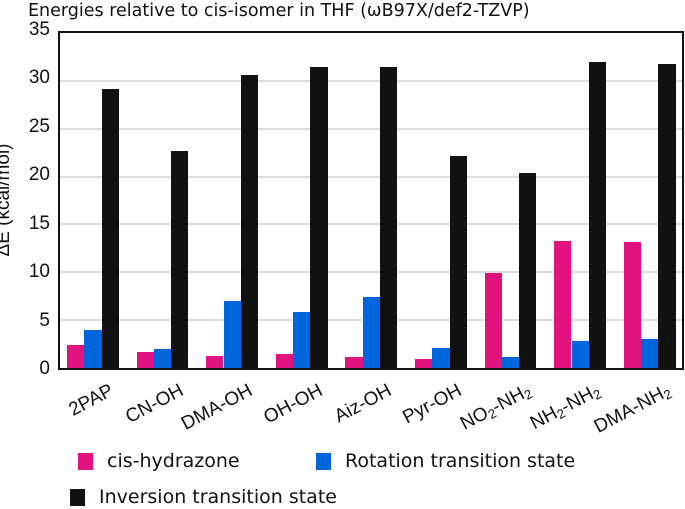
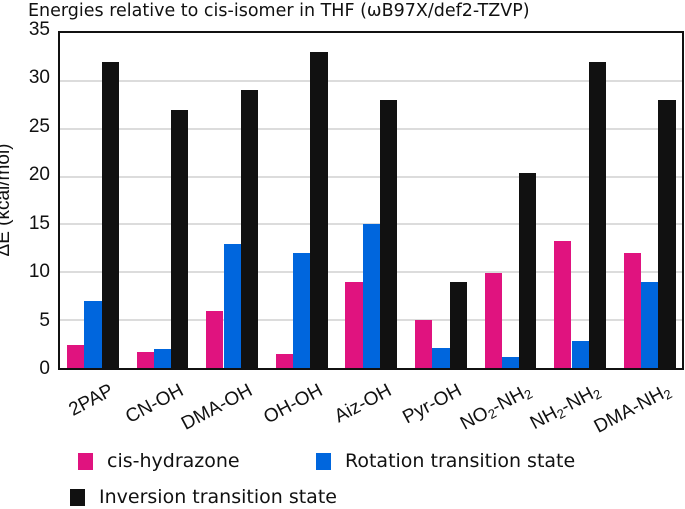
Rotation transition state/2PAP: 4 -> 7
Inversion transition state/2PAP: 29 -> 32
Inversion transition state/CN-OH: 23 -> 27
cis-hydrazone/DMA-OH: 1 -> 6
Rotation transition state/DMA-OH: 7 -> 13
Inversion transition state/DMA-OH: 31 -> 29
Rotation transition state/OH-OH: 6 -> 12
Inversion transition state/OH-OH: 31 -> 33
cis-hydrazone/Aiz-OH: 1 -> 9
Rotation transition state/Aiz-OH: 7 -> 15
Inversion transition state/Aiz-OH: 31 -> 28
cis-hydrazone/Pyr-OH: 1 -> 5
Inversion transition state/Pyr-OH: 22 -> 9
cis-hydrazone/DMA-NH2: 13 -> 12
Rotation transition state/DMA-NH2: 3 -> 9
Inversion transition state/DMA-NH2: 32 -> 28
